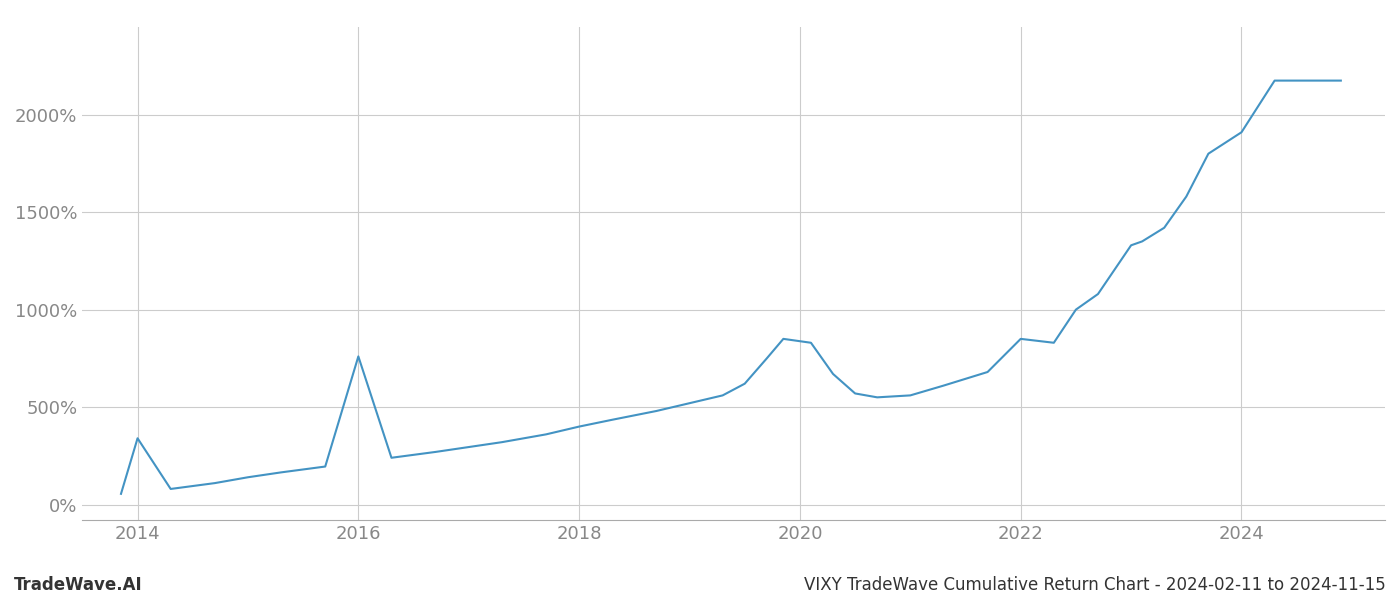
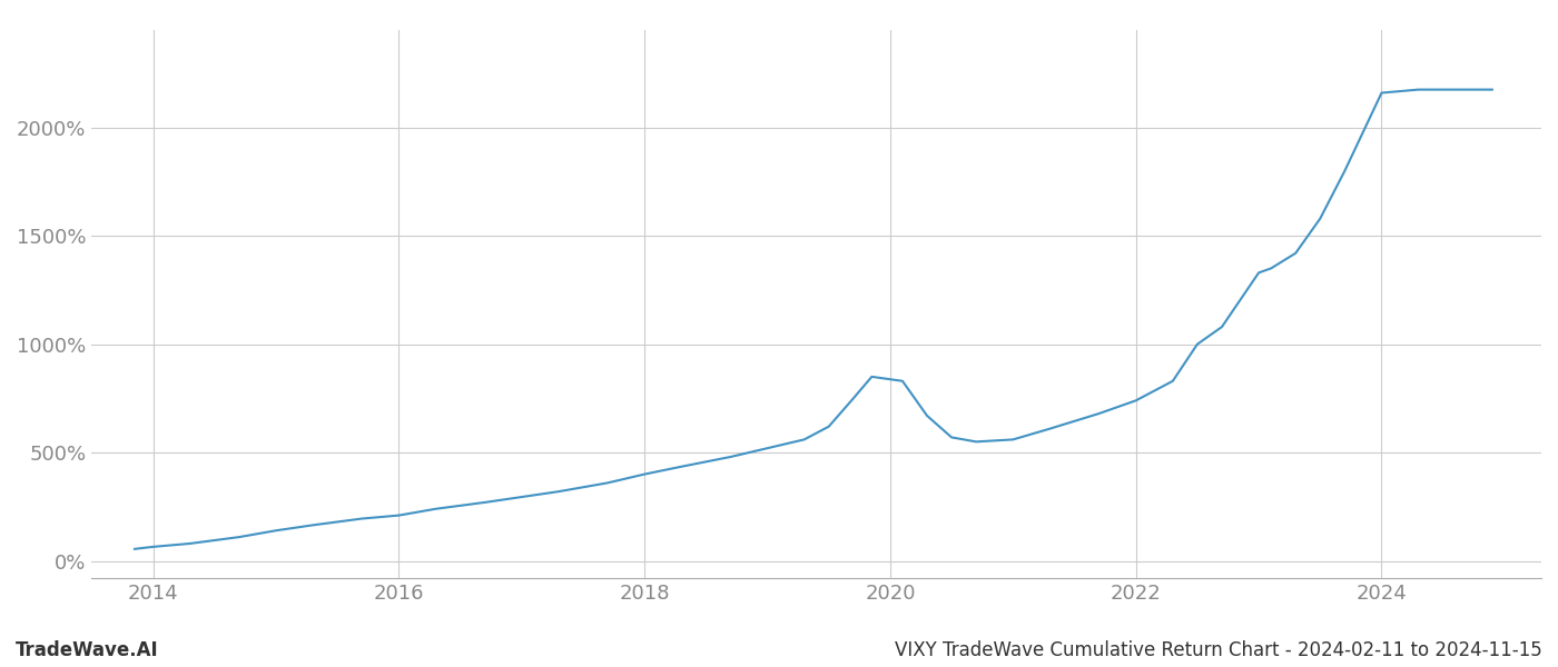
2014: 340% -> 60%
2016: 760% -> 210%
2022: 850% -> 740%
2024: 1910% -> 2160%
